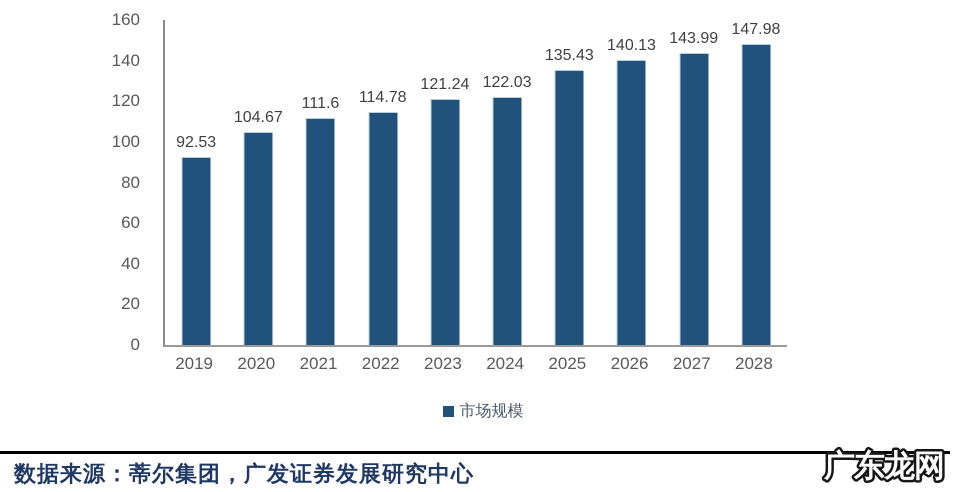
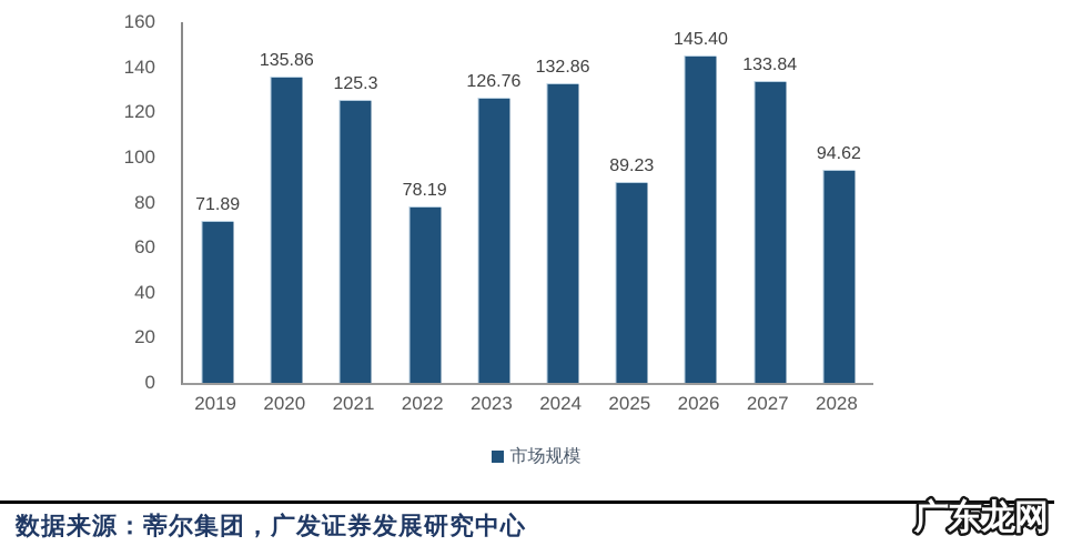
2019: 92.53 -> 71.89
2020: 104.67 -> 135.86
2021: 111.6 -> 125.3
2022: 114.78 -> 78.19
2023: 121.24 -> 126.76
2024: 122.03 -> 132.86
2025: 135.43 -> 89.23
2026: 140.13 -> 145.40
2027: 143.99 -> 133.84
2028: 147.98 -> 94.62
